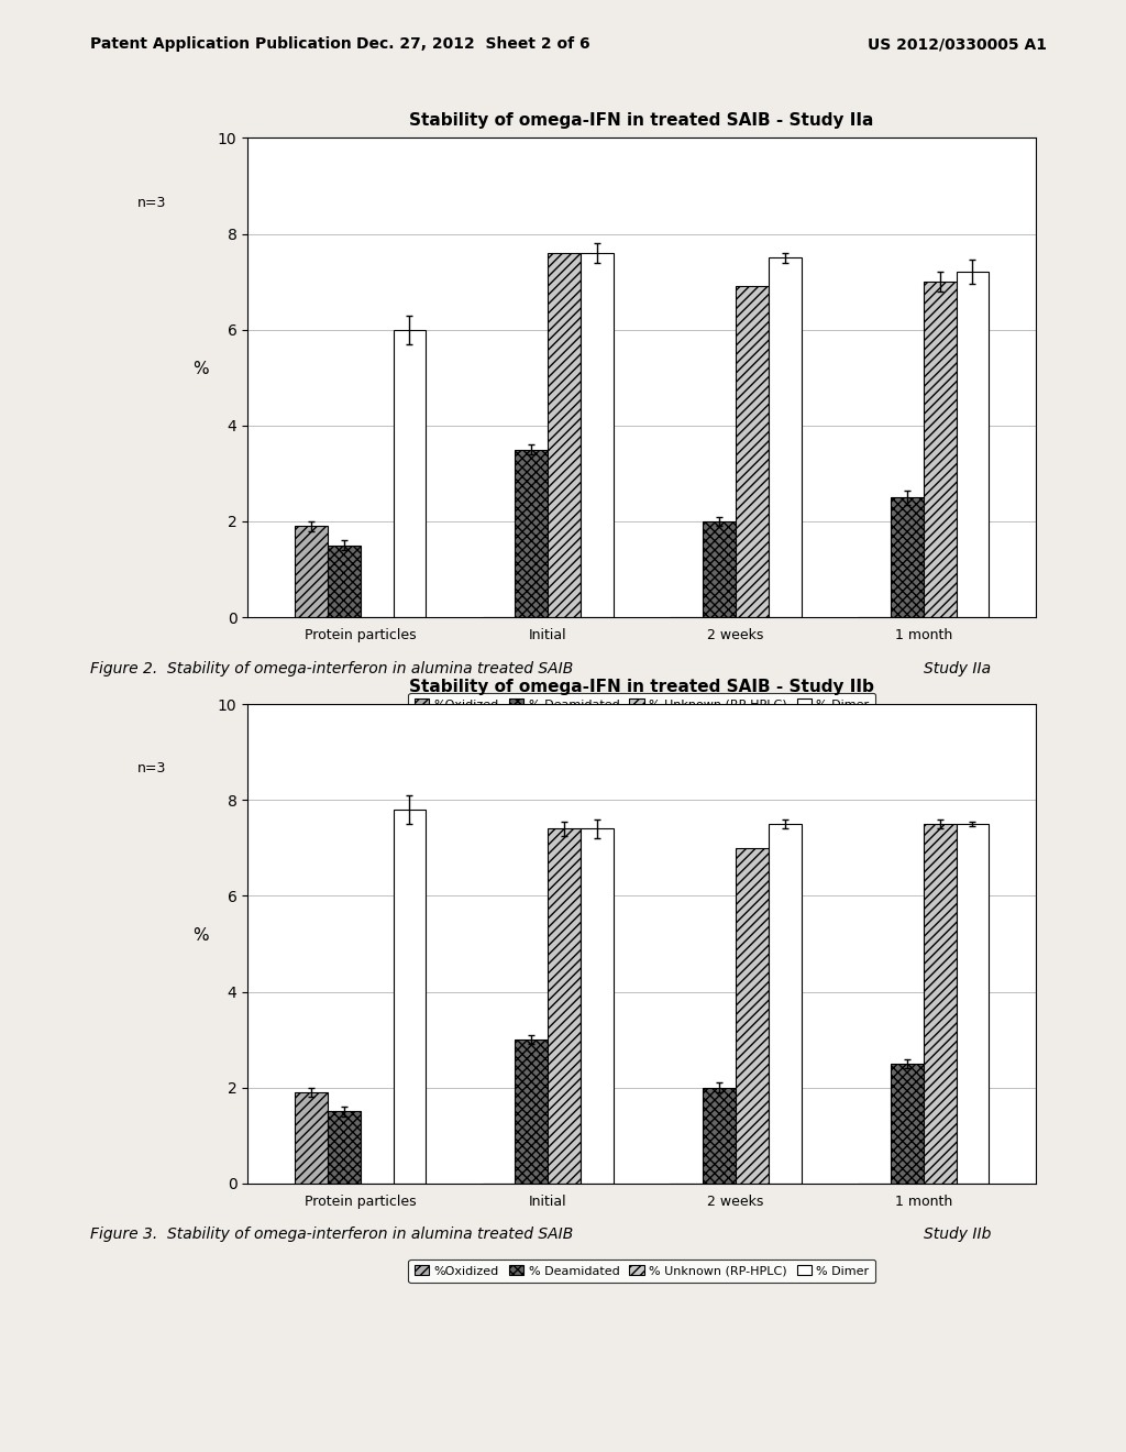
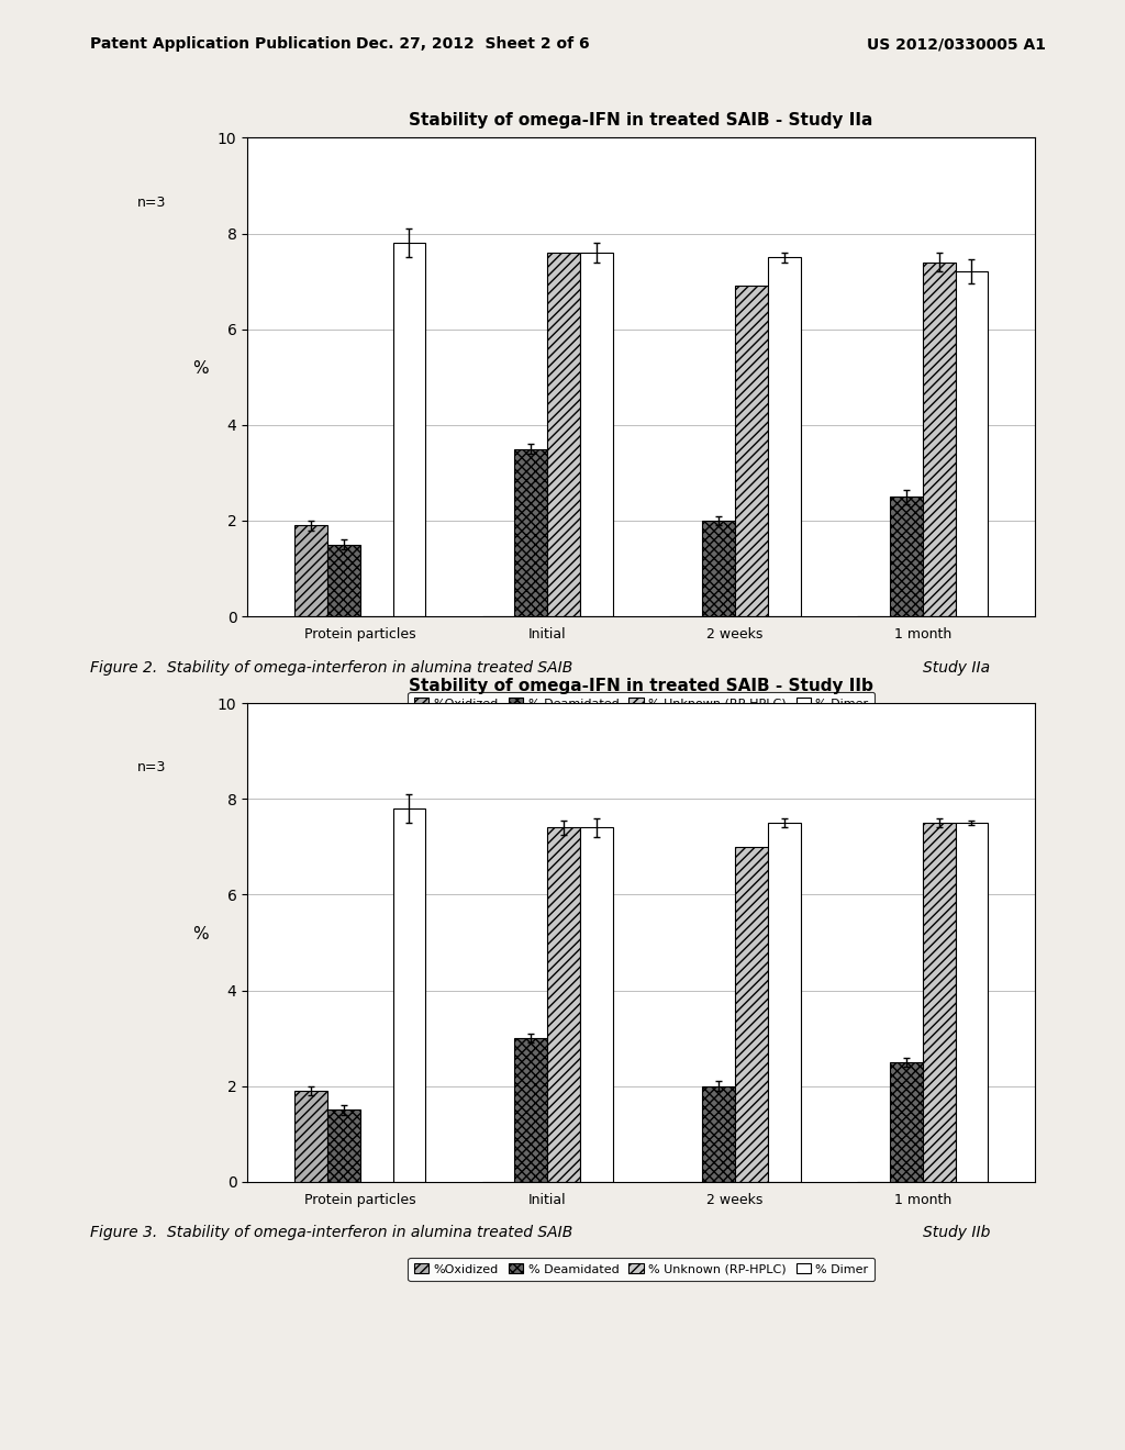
Stability of omega-IFN in treated SAIB - Study IIa/% Dimer/Protein particles: 6.0 -> 7.8
Stability of omega-IFN in treated SAIB - Study IIa/% Unknown (RP-HPLC)/1 month: 7.0 -> 7.4
